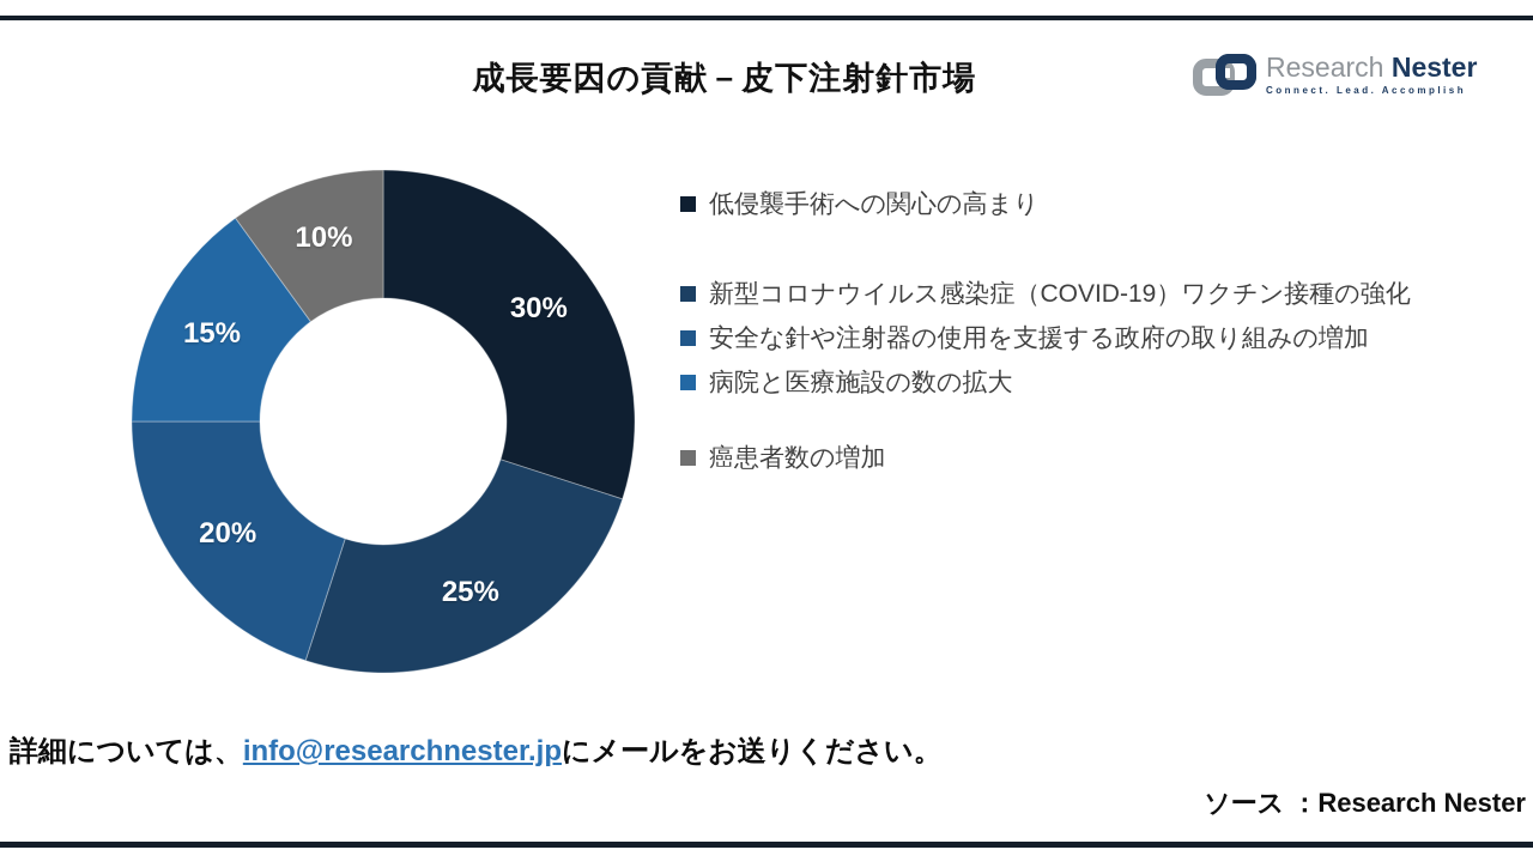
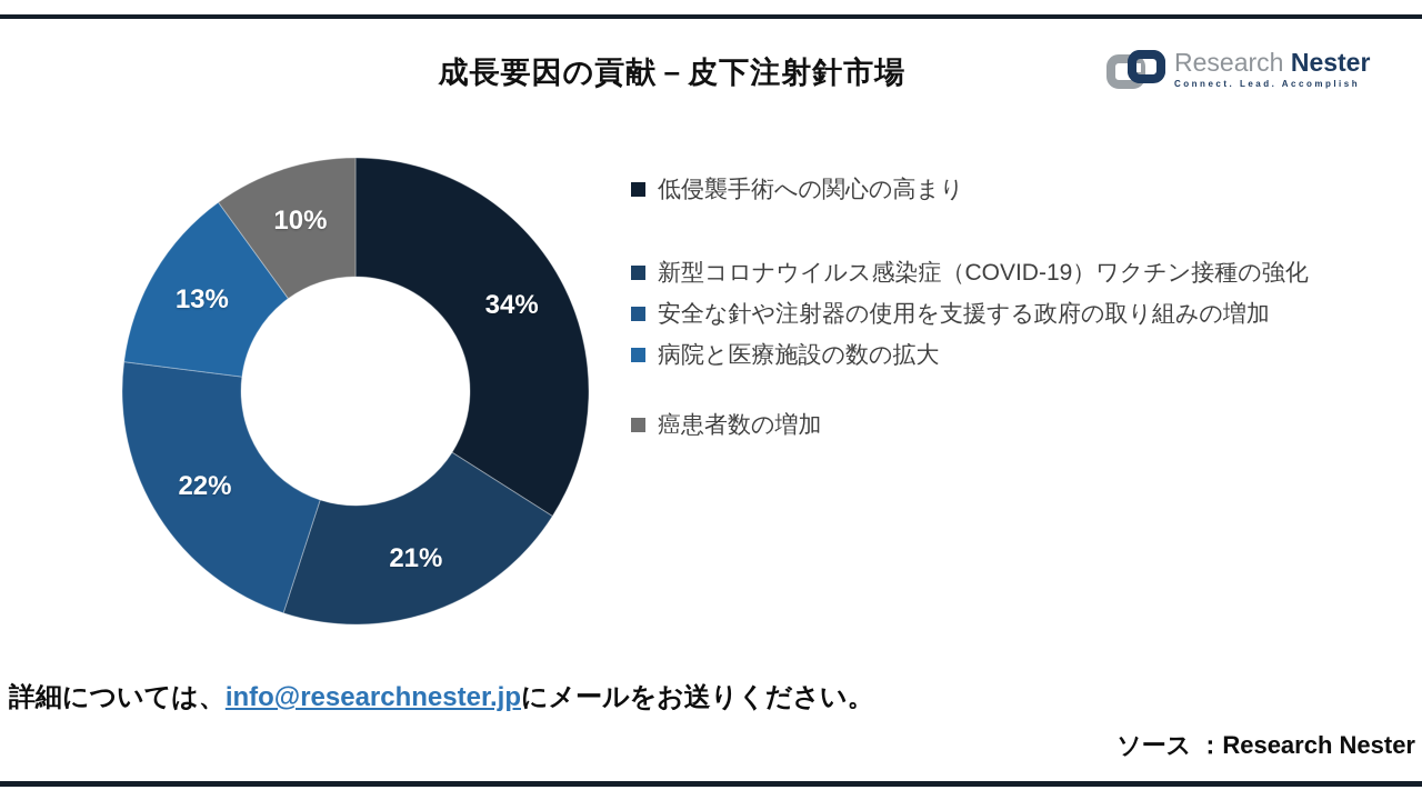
低侵襲手術への関心の高まり: 30% -> 34%
新型コロナウイルス感染症（COVID-19）ワクチン接種の強化: 25% -> 21%
安全な針や注射器の使用を支援する政府の取り組みの増加: 20% -> 22%
病院と医療施設の数の拡大: 15% -> 13%
